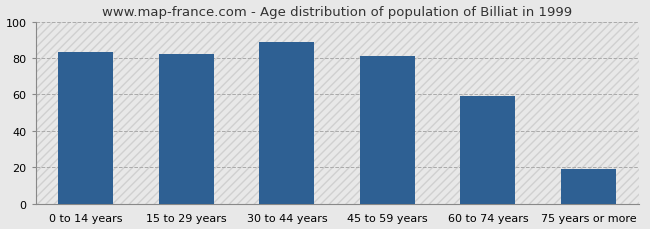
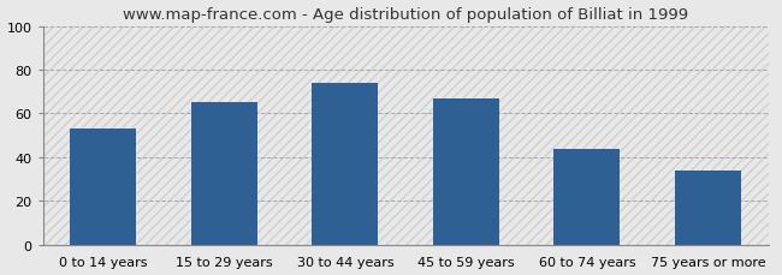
0 to 14 years: 83 -> 53
15 to 29 years: 82 -> 65
30 to 44 years: 89 -> 74
45 to 59 years: 81 -> 67
60 to 74 years: 59 -> 44
75 years or more: 19 -> 34
